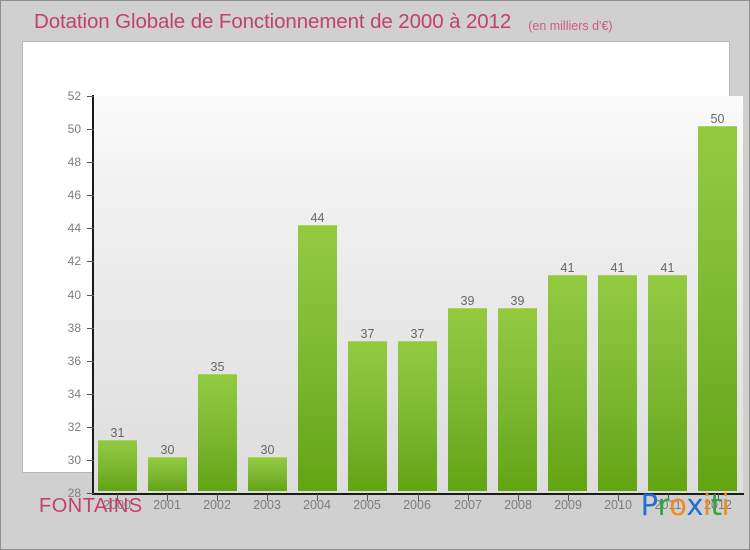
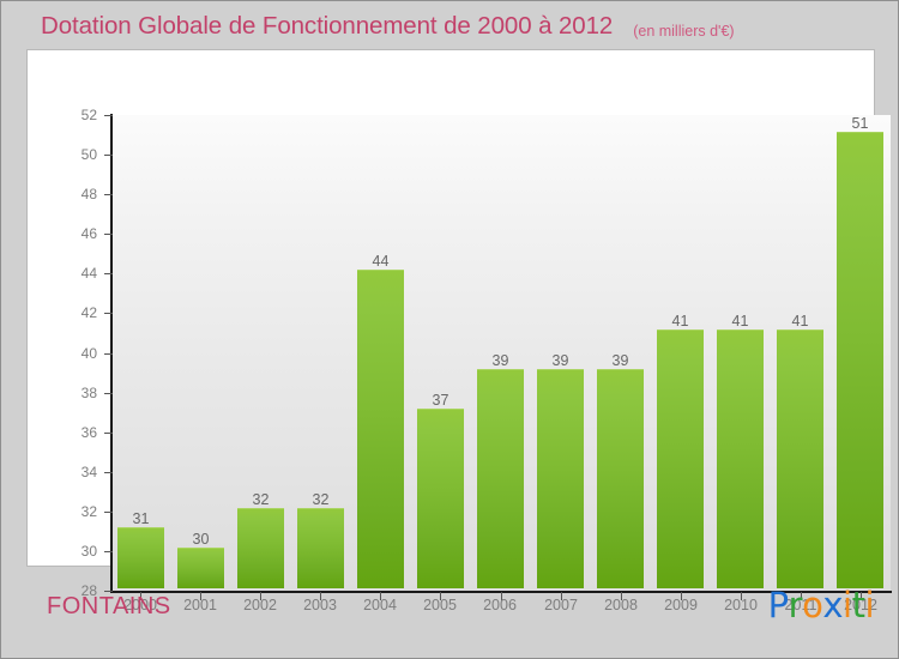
2002: 35 -> 32
2003: 30 -> 32
2006: 37 -> 39
2012: 50 -> 51
